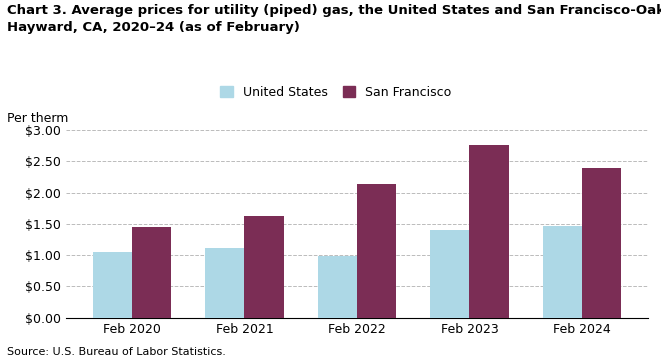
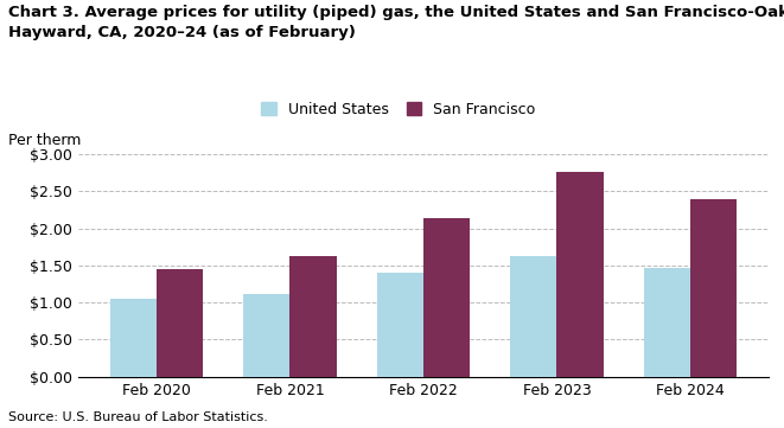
United States/Feb 2022: $0.98 -> $1.40
United States/Feb 2023: $1.40 -> $1.62
